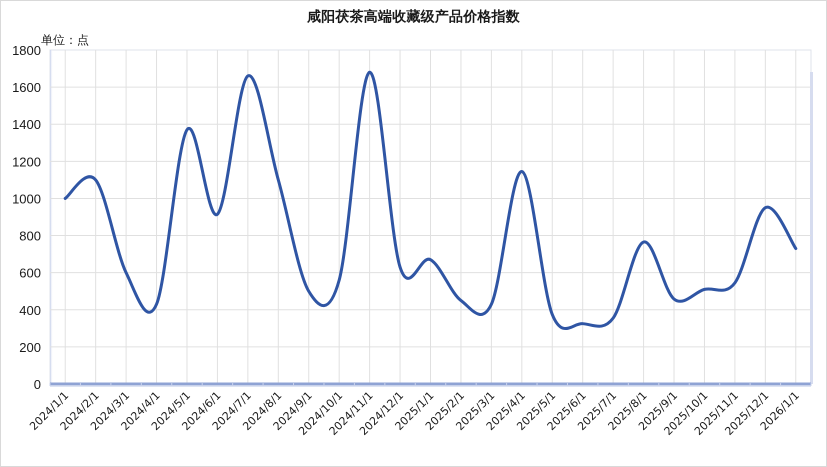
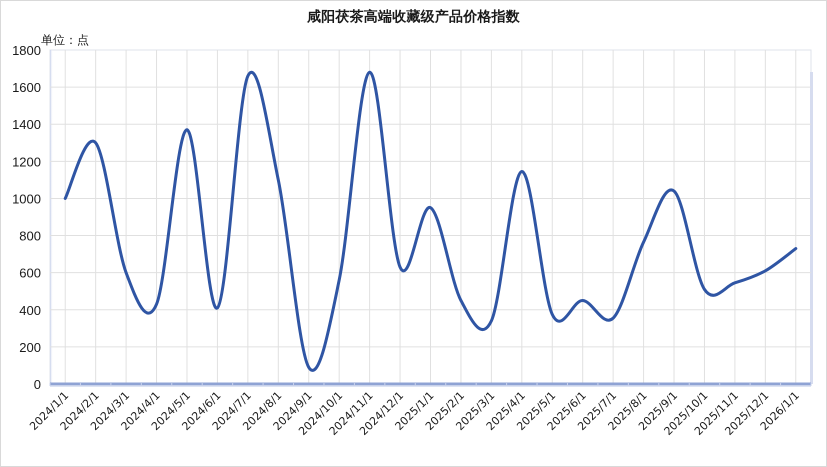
2024/2/1: 1100 -> 1300
2024/6/1: 920 -> 410
2024/9/1: 500 -> 90
2025/1/1: 670 -> 950
2025/3/1: 430 -> 340
2025/6/1: 320 -> 450
2025/9/1: 460 -> 1040
2025/12/1: 950 -> 610
